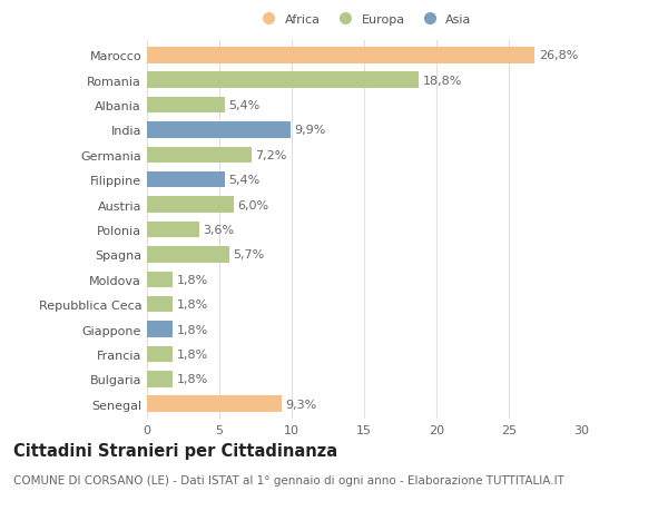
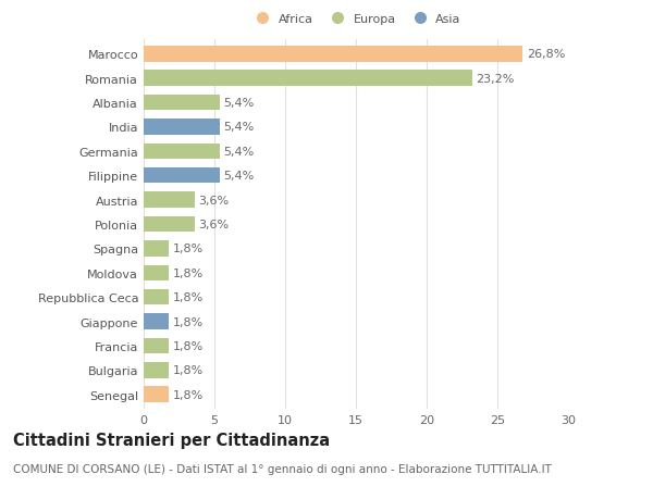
Romania: 18,8% -> 23,2%
India: 9,9% -> 5,4%
Germania: 7,2% -> 5,4%
Austria: 6,0% -> 3,6%
Spagna: 5,7% -> 1,8%
Senegal: 9,3% -> 1,8%
